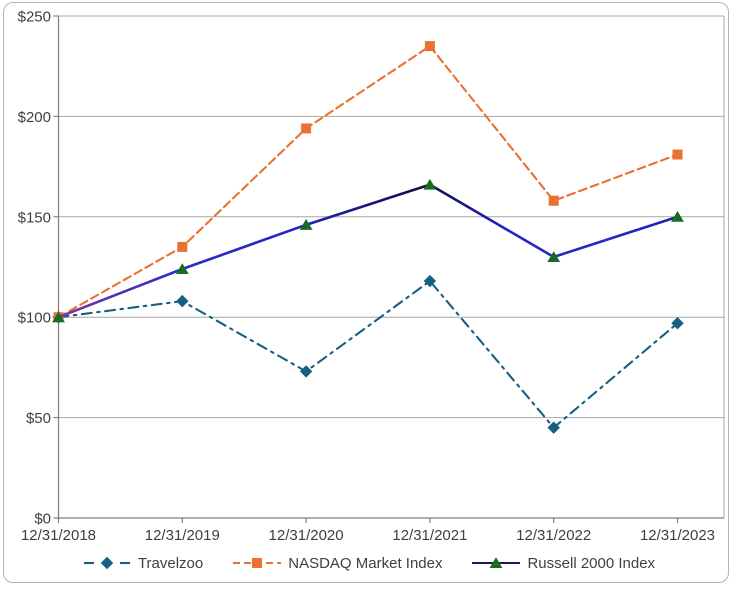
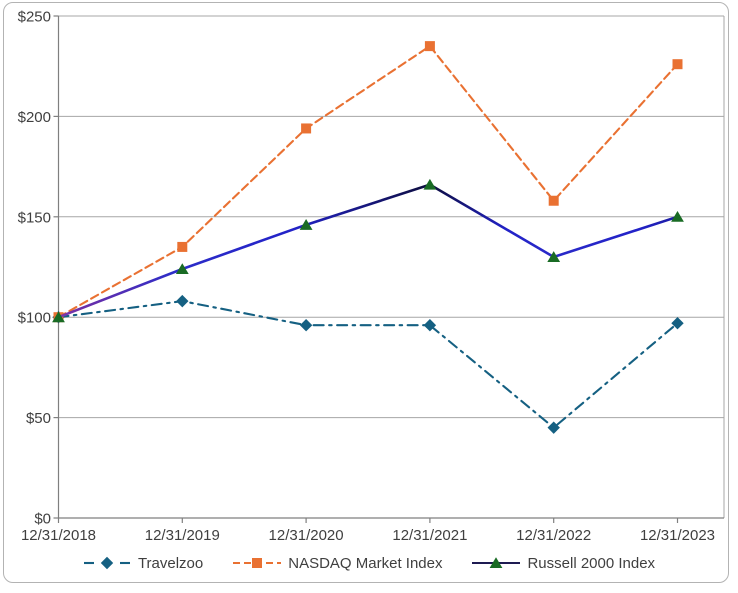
Travelzoo/12/31/2020: $73 -> $96
Travelzoo/12/31/2021: $118 -> $96
NASDAQ Market Index/12/31/2023: $181 -> $226
